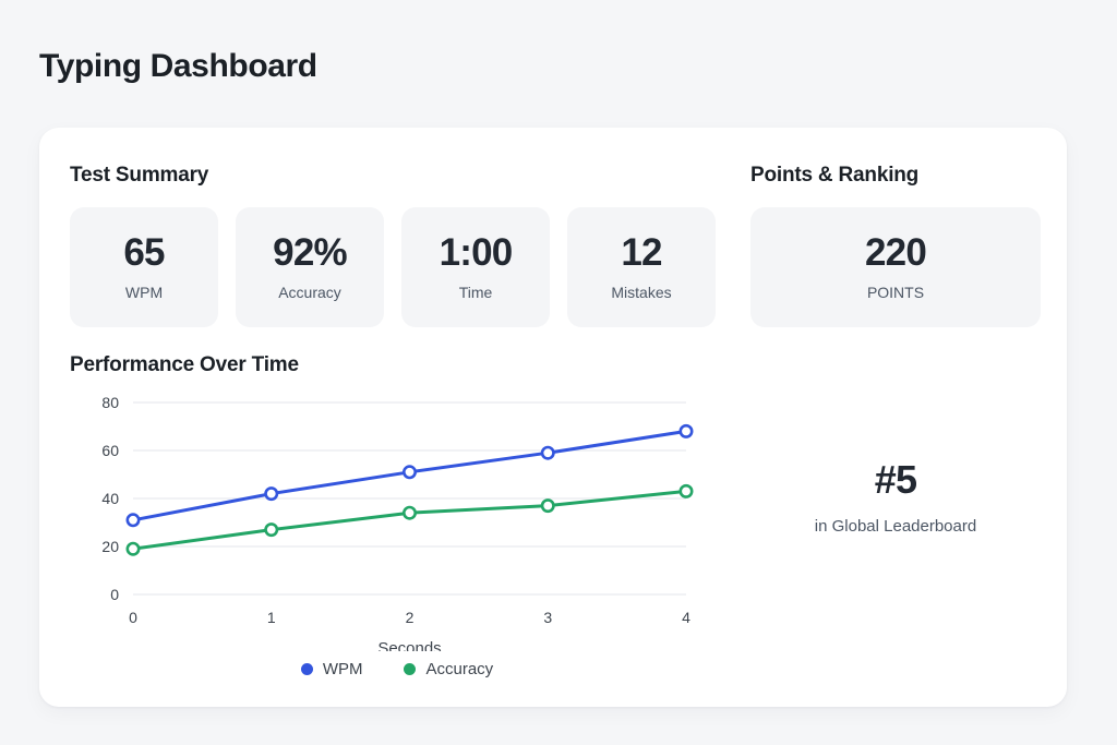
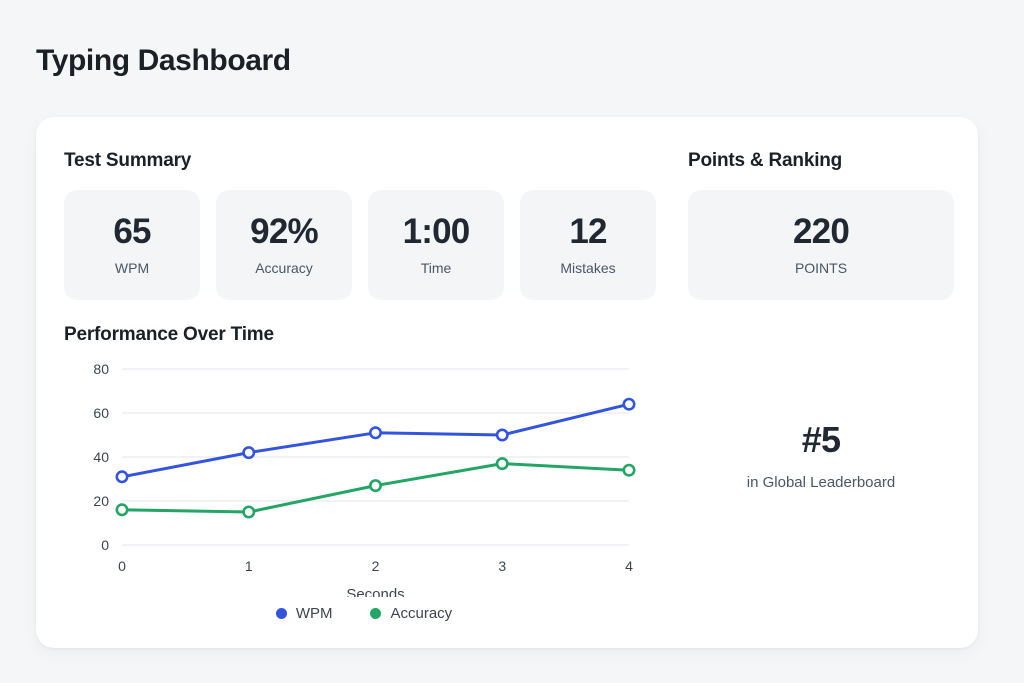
Accuracy/0: 19 -> 16
Accuracy/1: 27 -> 15
Accuracy/2: 34 -> 27
WPM/3: 59 -> 50
WPM/4: 68 -> 64
Accuracy/4: 43 -> 34
